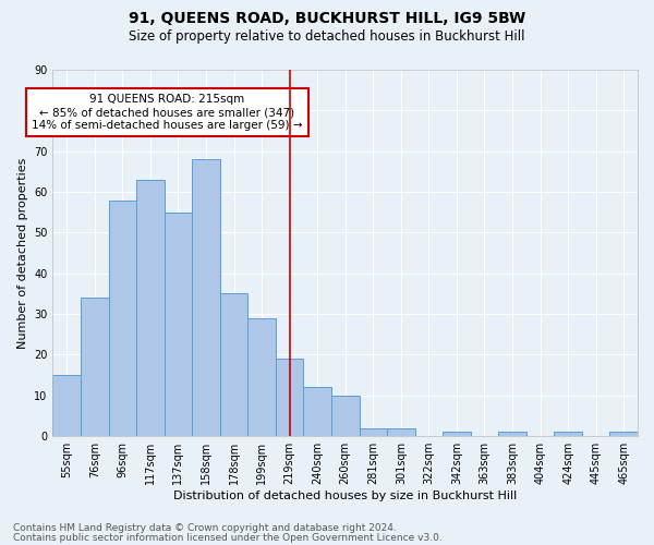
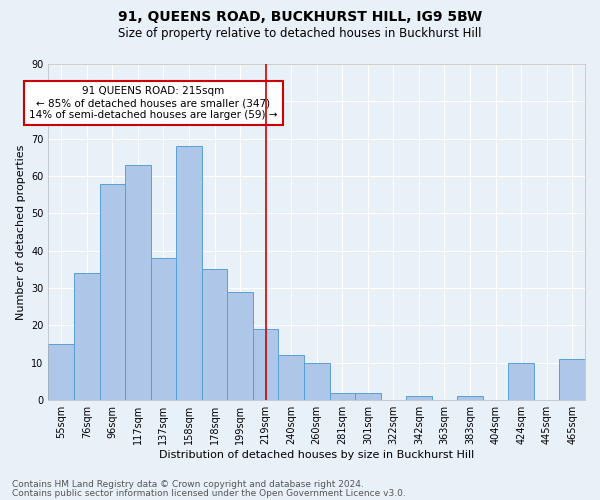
137sqm: 55 -> 38
424sqm: 1 -> 10
465sqm: 1 -> 11
